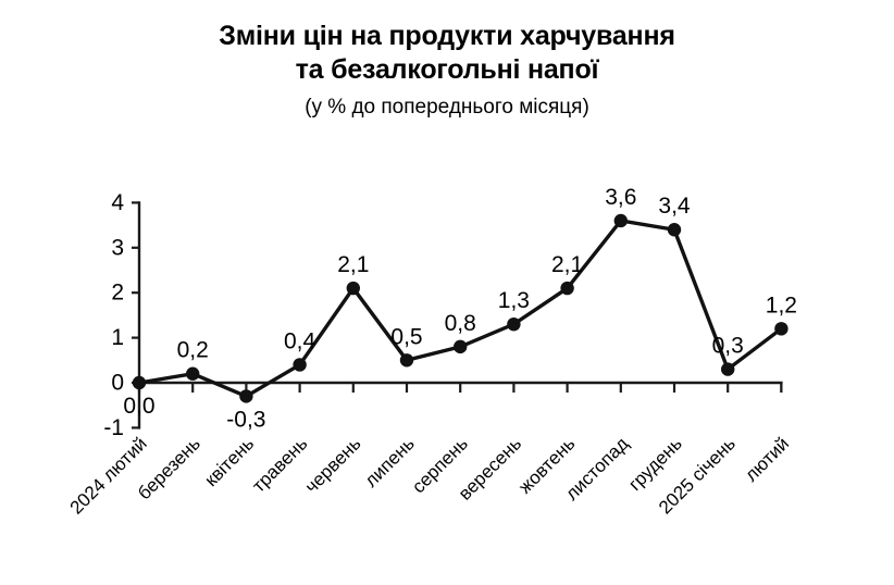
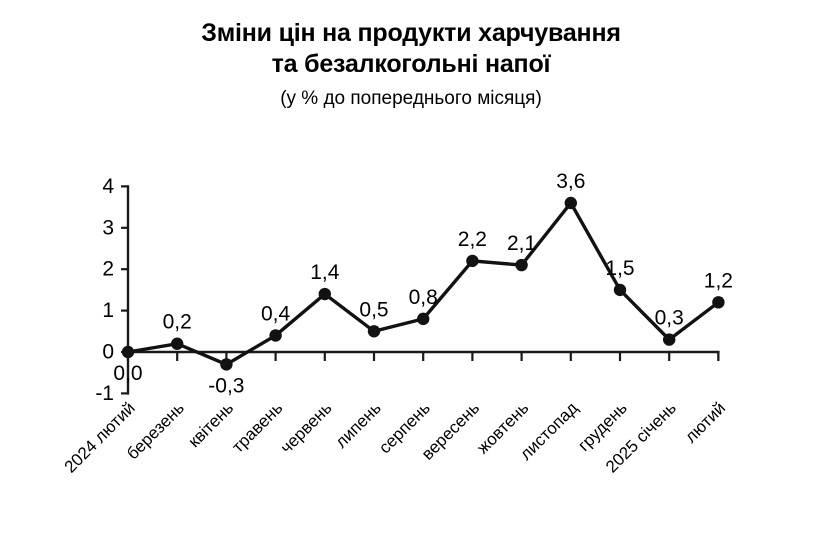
червень: 2,1 -> 1,4
вересень: 1,3 -> 2,2
грудень: 3,4 -> 1,5
